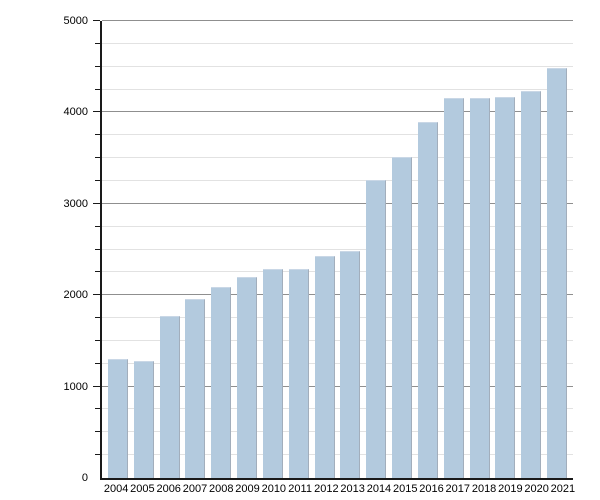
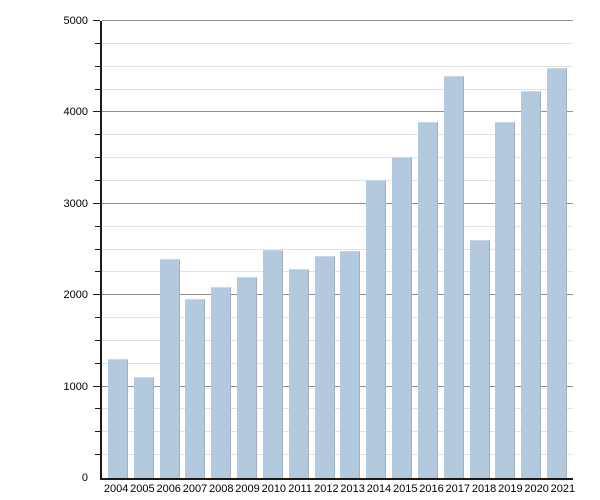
2005: 1300 -> 1100
2006: 1800 -> 2400
2010: 2300 -> 2500
2017: 4200 -> 4400
2018: 4200 -> 2600
2019: 4200 -> 3900
